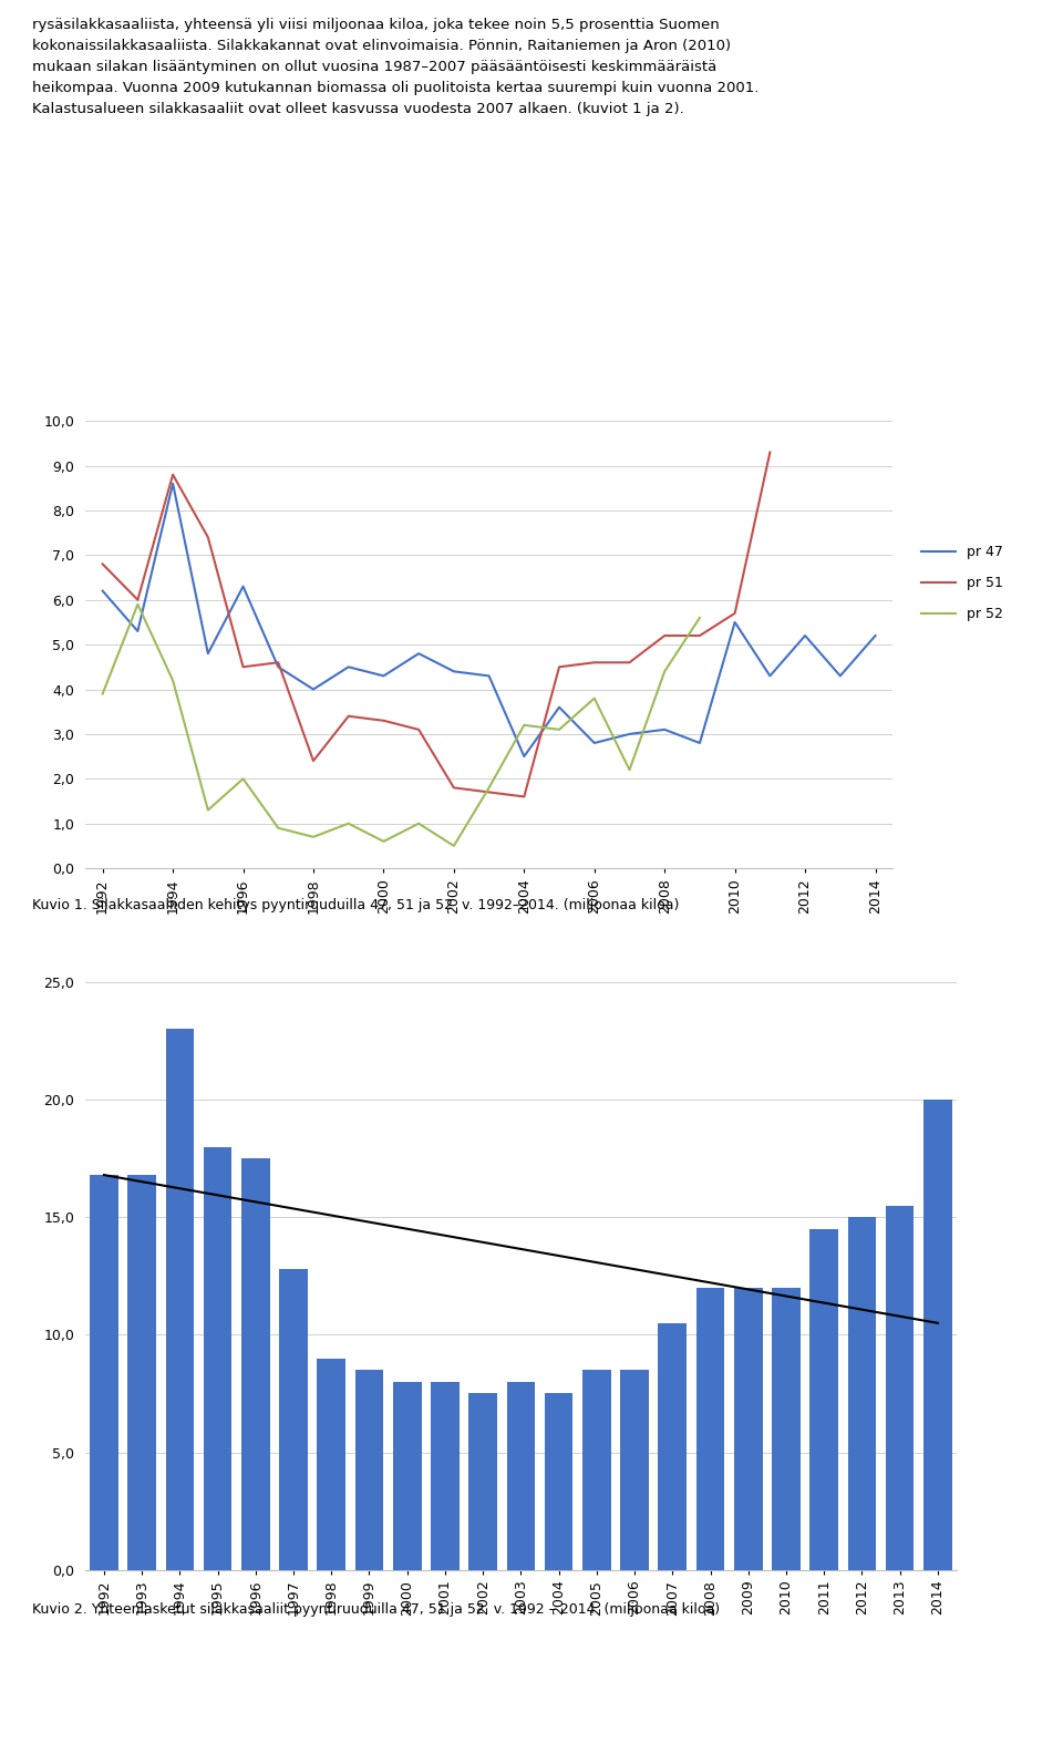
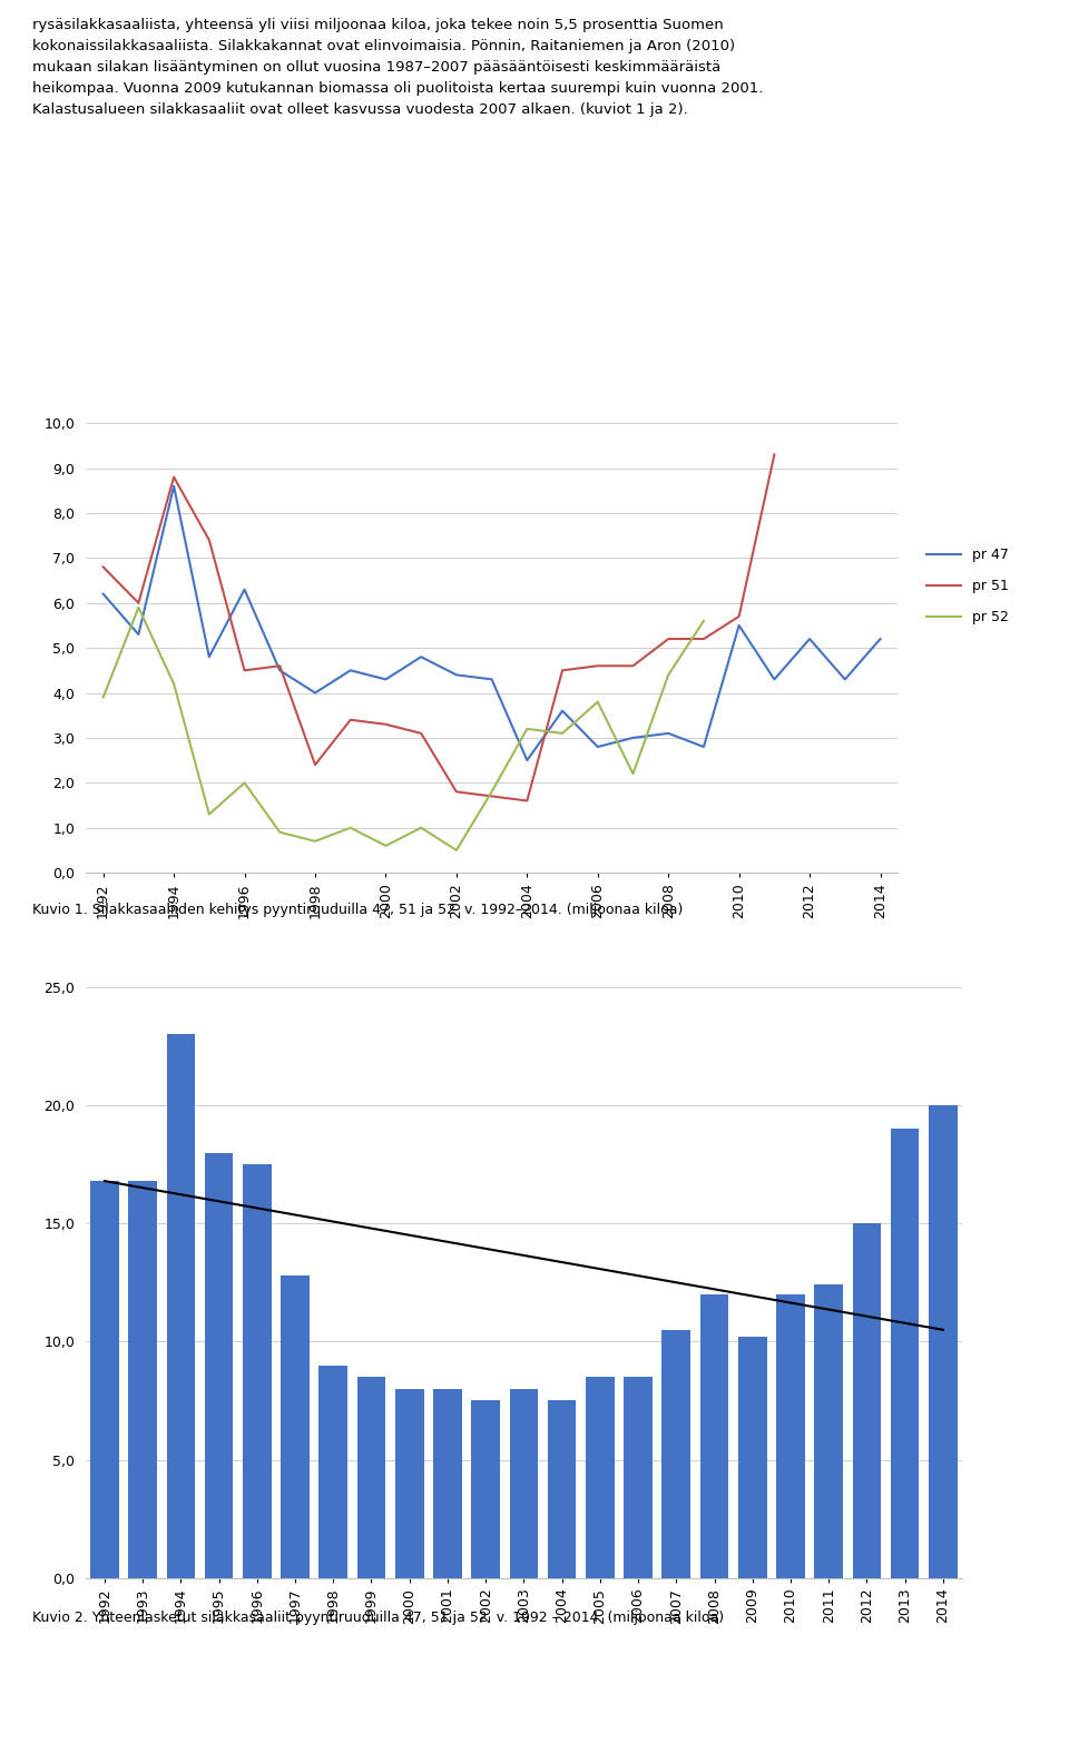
2009: 12,0 -> 10,2
2011: 14,5 -> 12,4
2013: 15,5 -> 19,0
